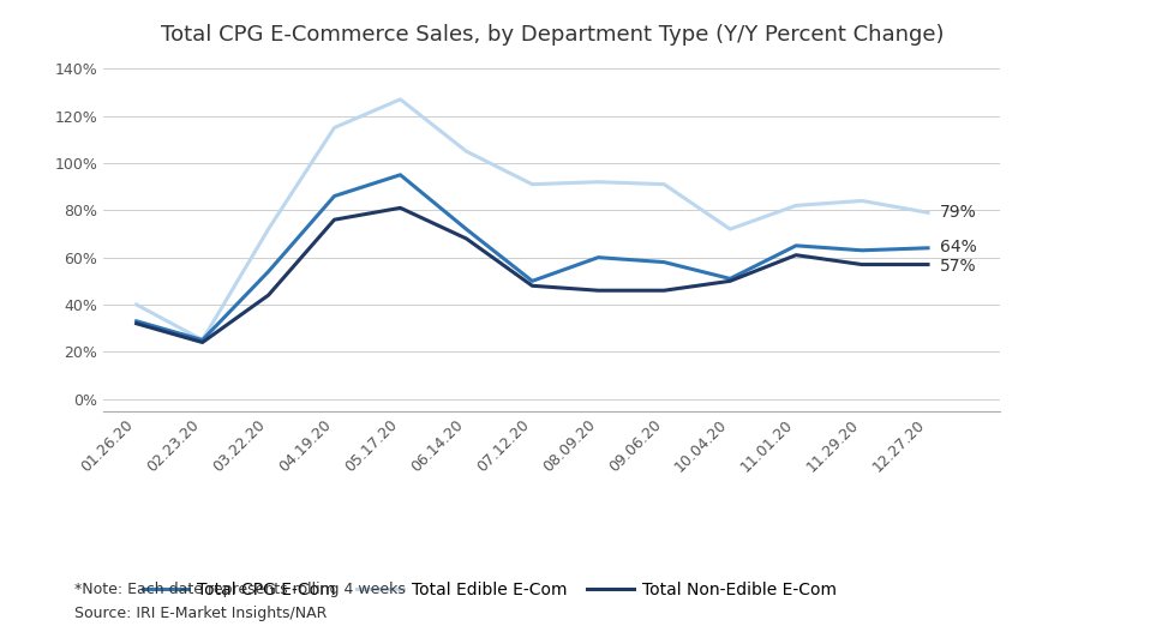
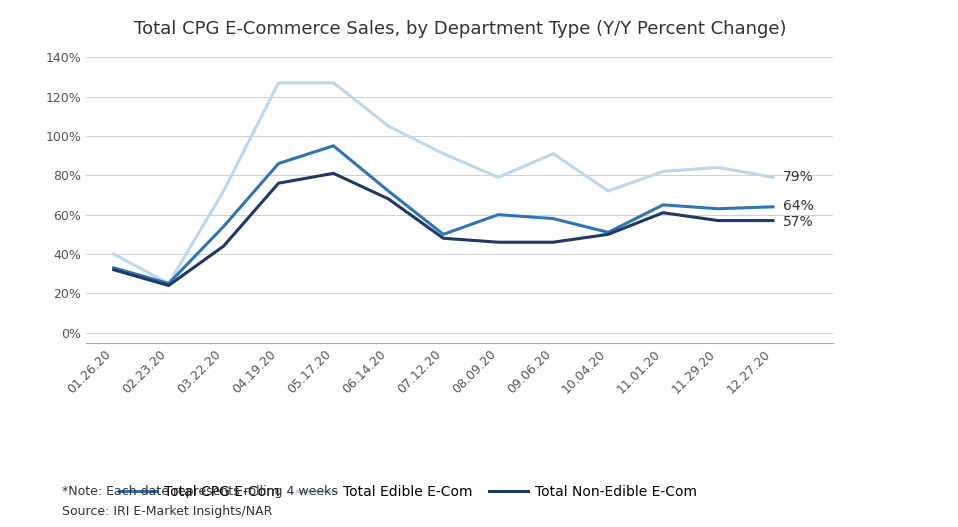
Total Edible E-Com/04.19.20: 115% -> 127%
Total Edible E-Com/08.09.20: 92% -> 79%
